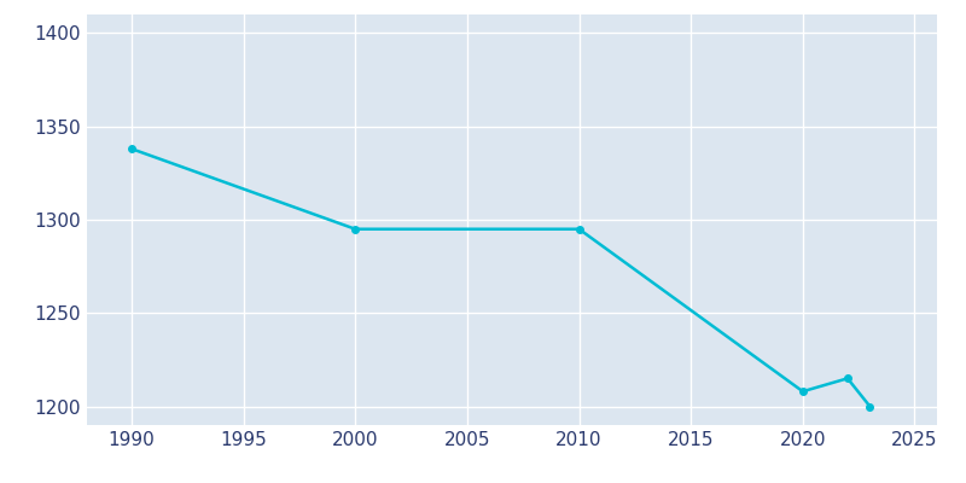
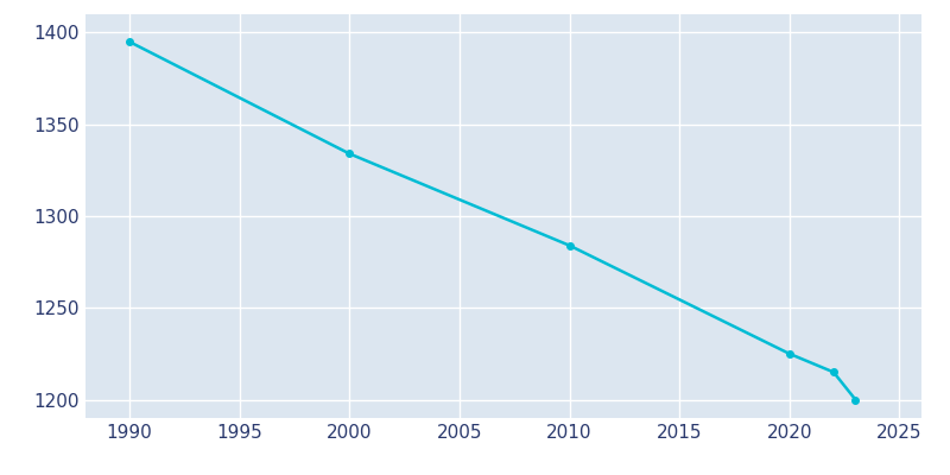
1990: 1338 -> 1395
2000: 1295 -> 1334
2010: 1295 -> 1284
2020: 1208 -> 1225
